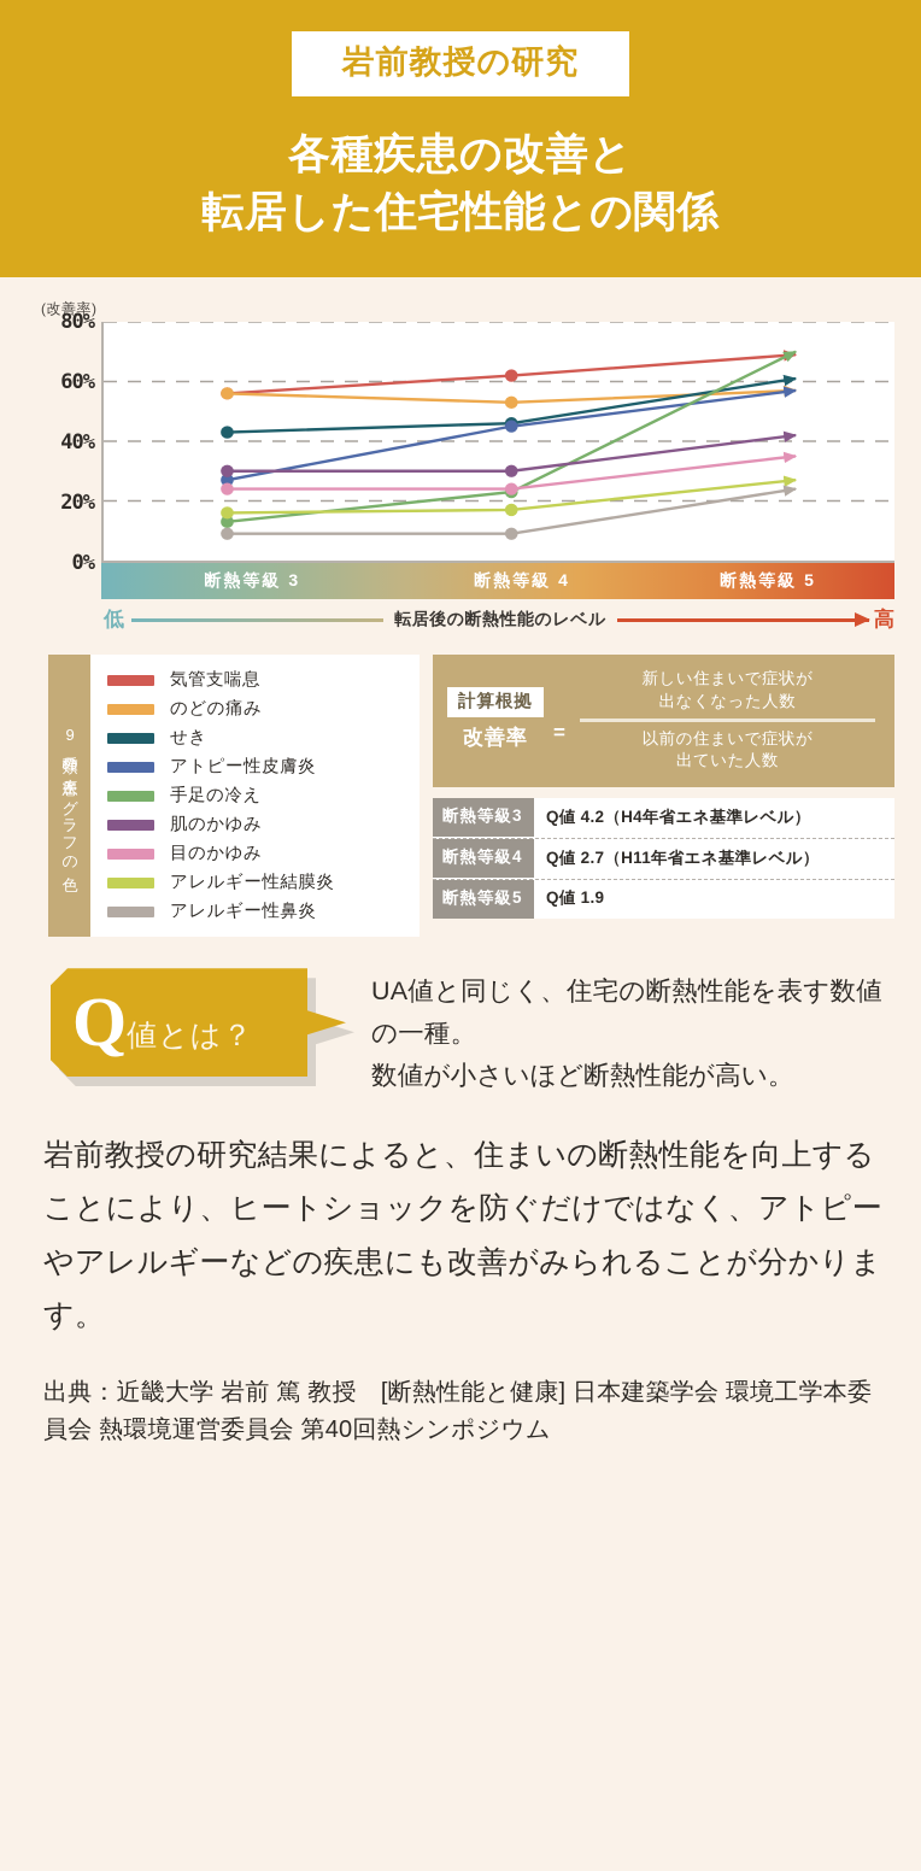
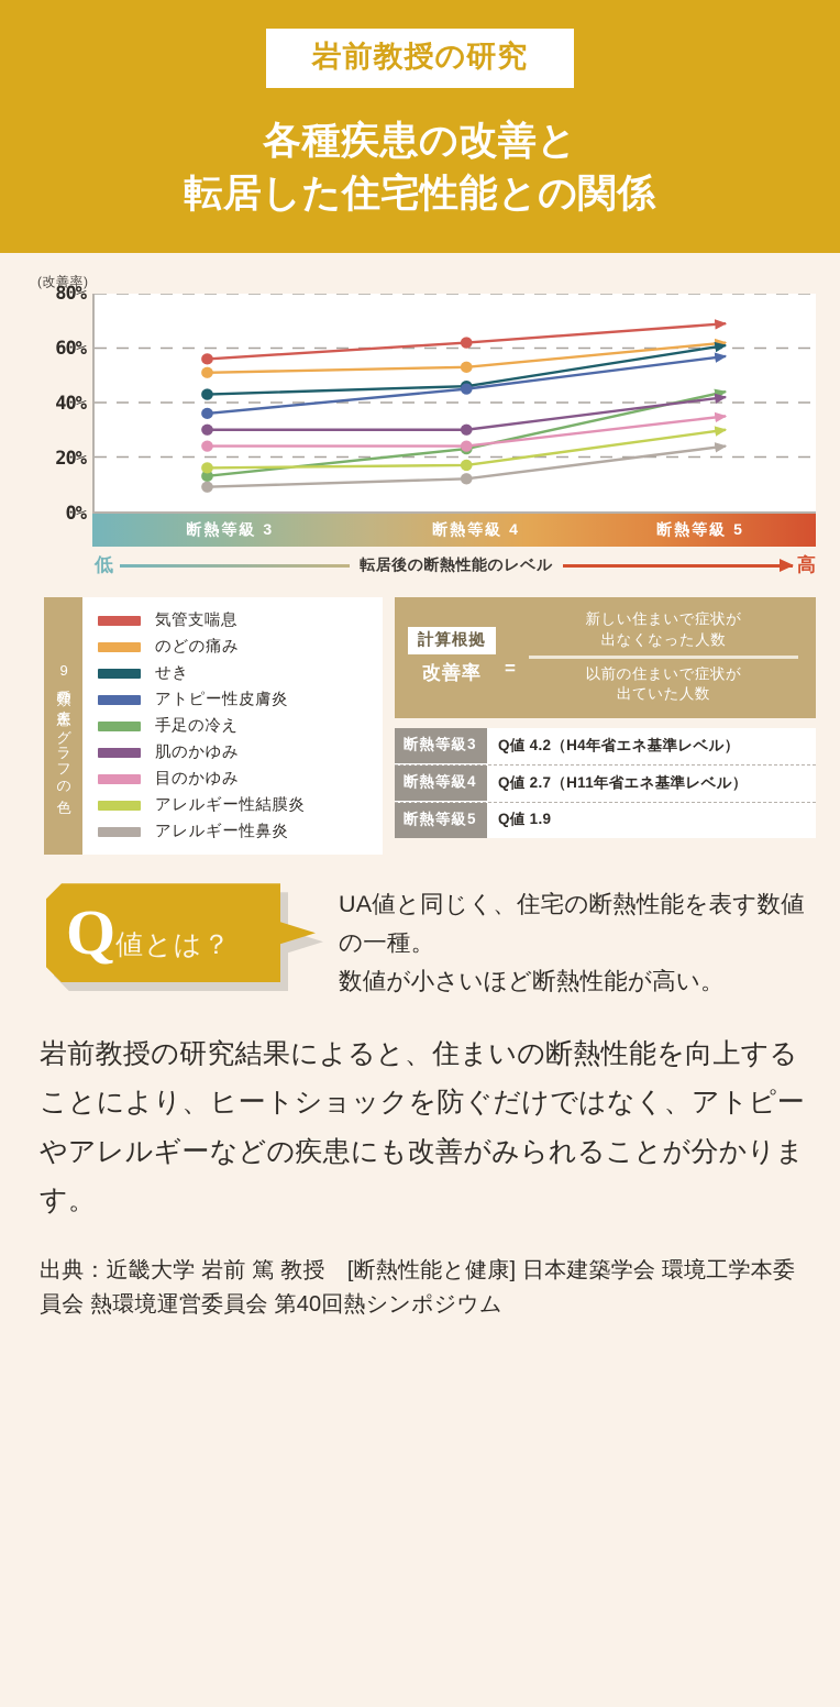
のどの痛み/断熱等級 3: 56% -> 51%
アトピー性皮膚炎/断熱等級 3: 27% -> 36%
アレルギー性鼻炎/断熱等級 4: 9% -> 12%
のどの痛み/断熱等級 5: 57% -> 62%
手足の冷え/断熱等級 5: 70% -> 44%
アレルギー性結膜炎/断熱等級 5: 27% -> 30%
